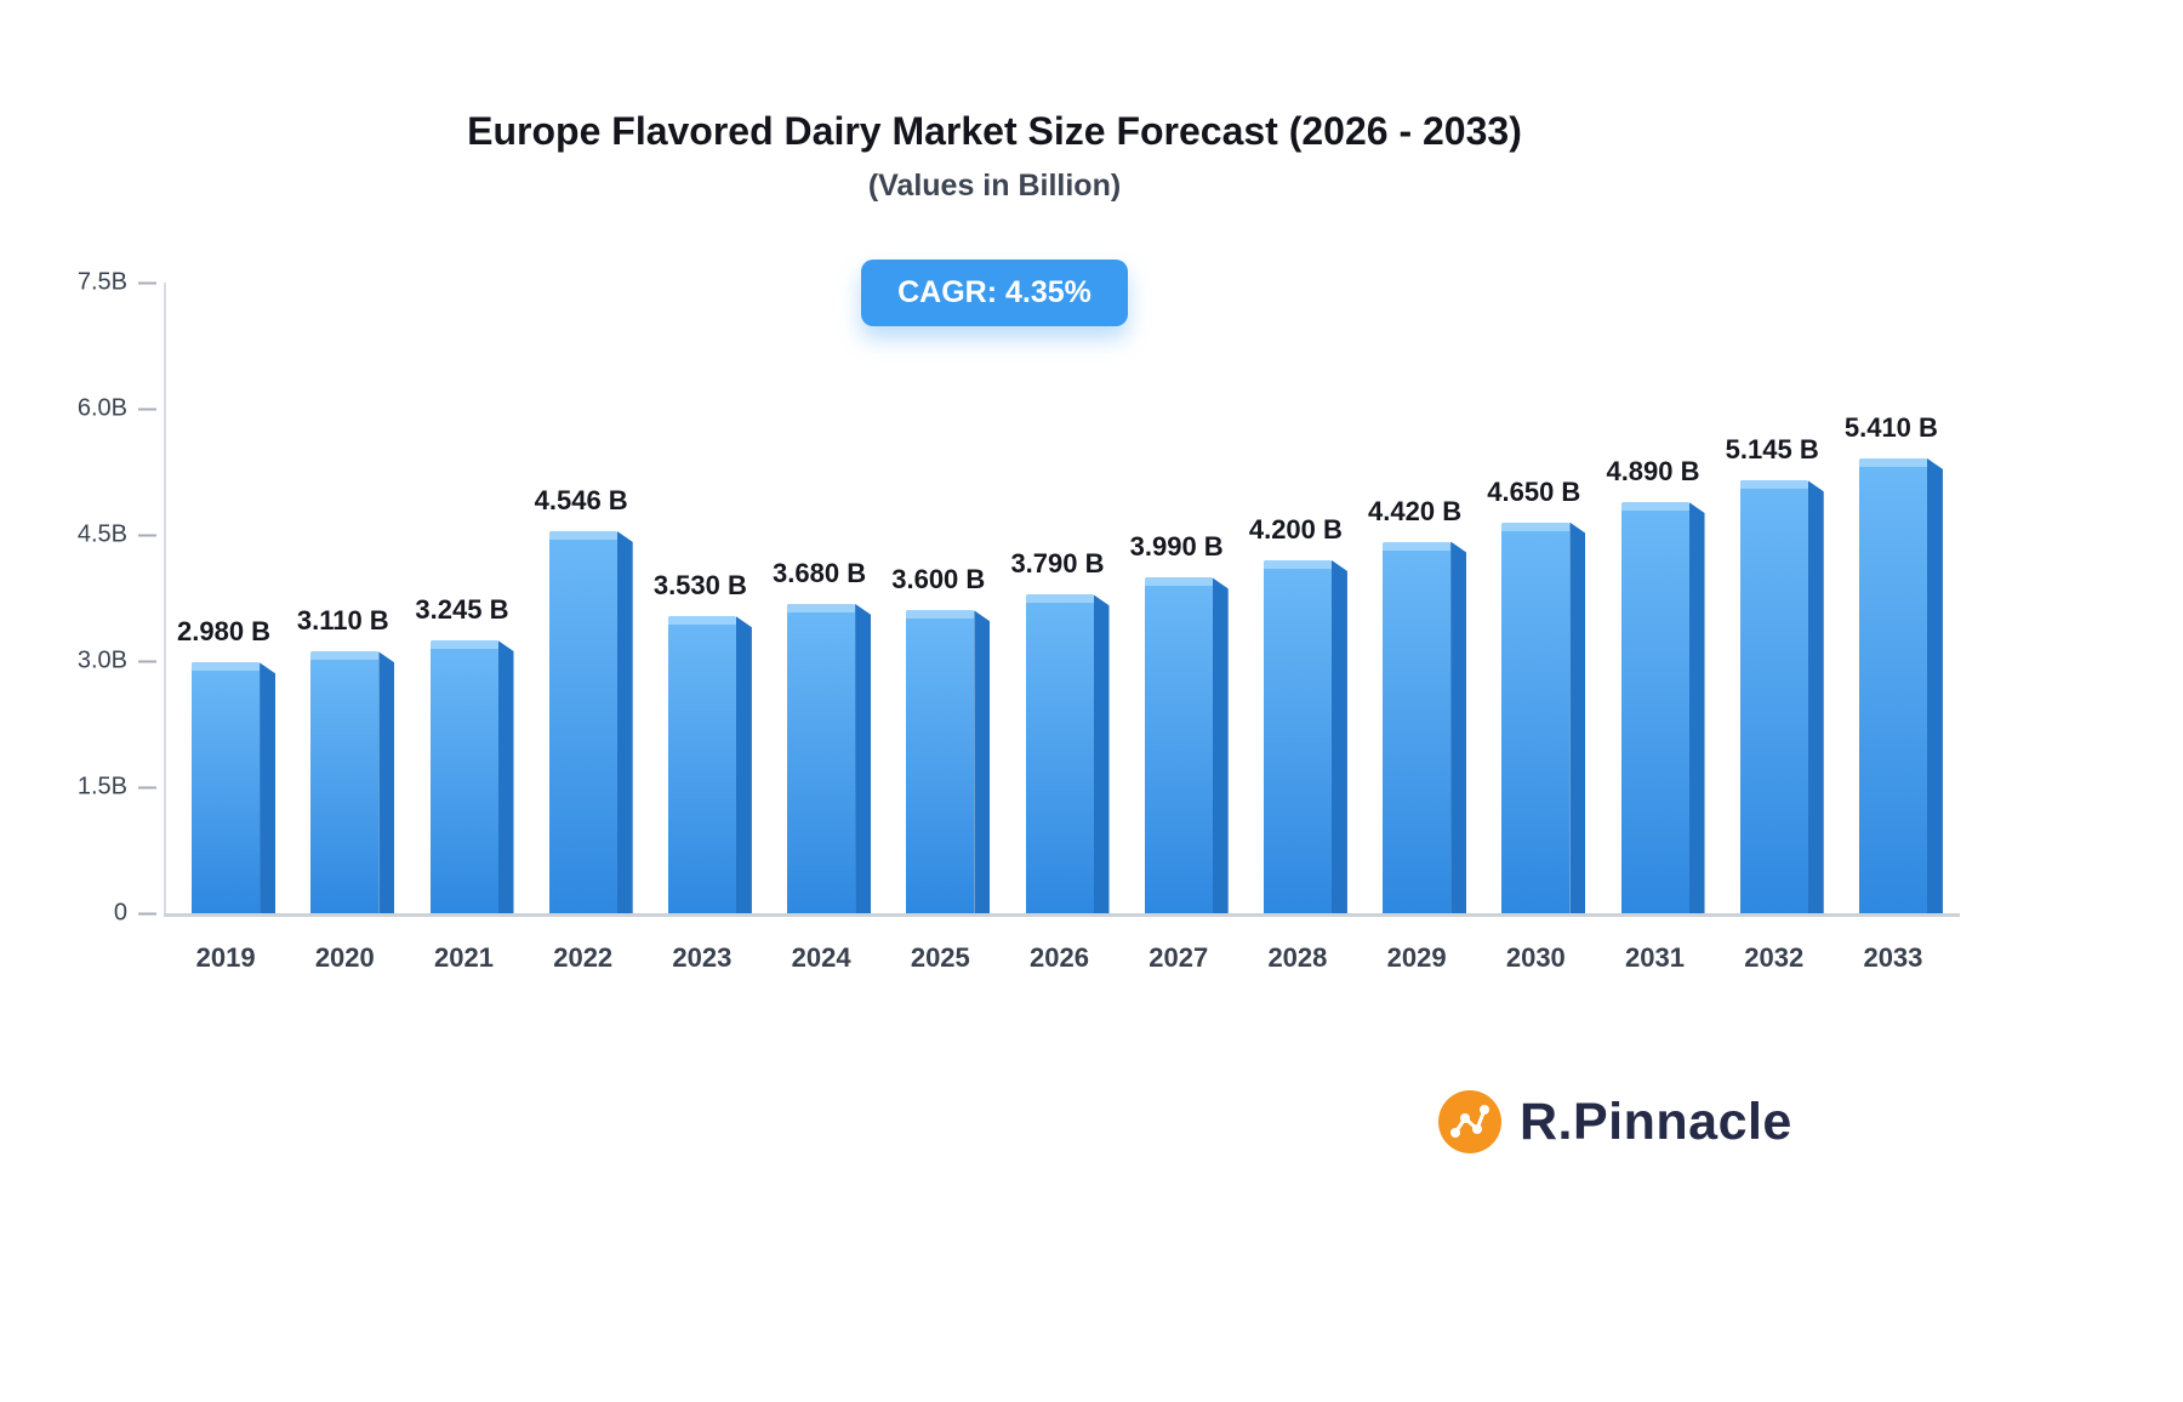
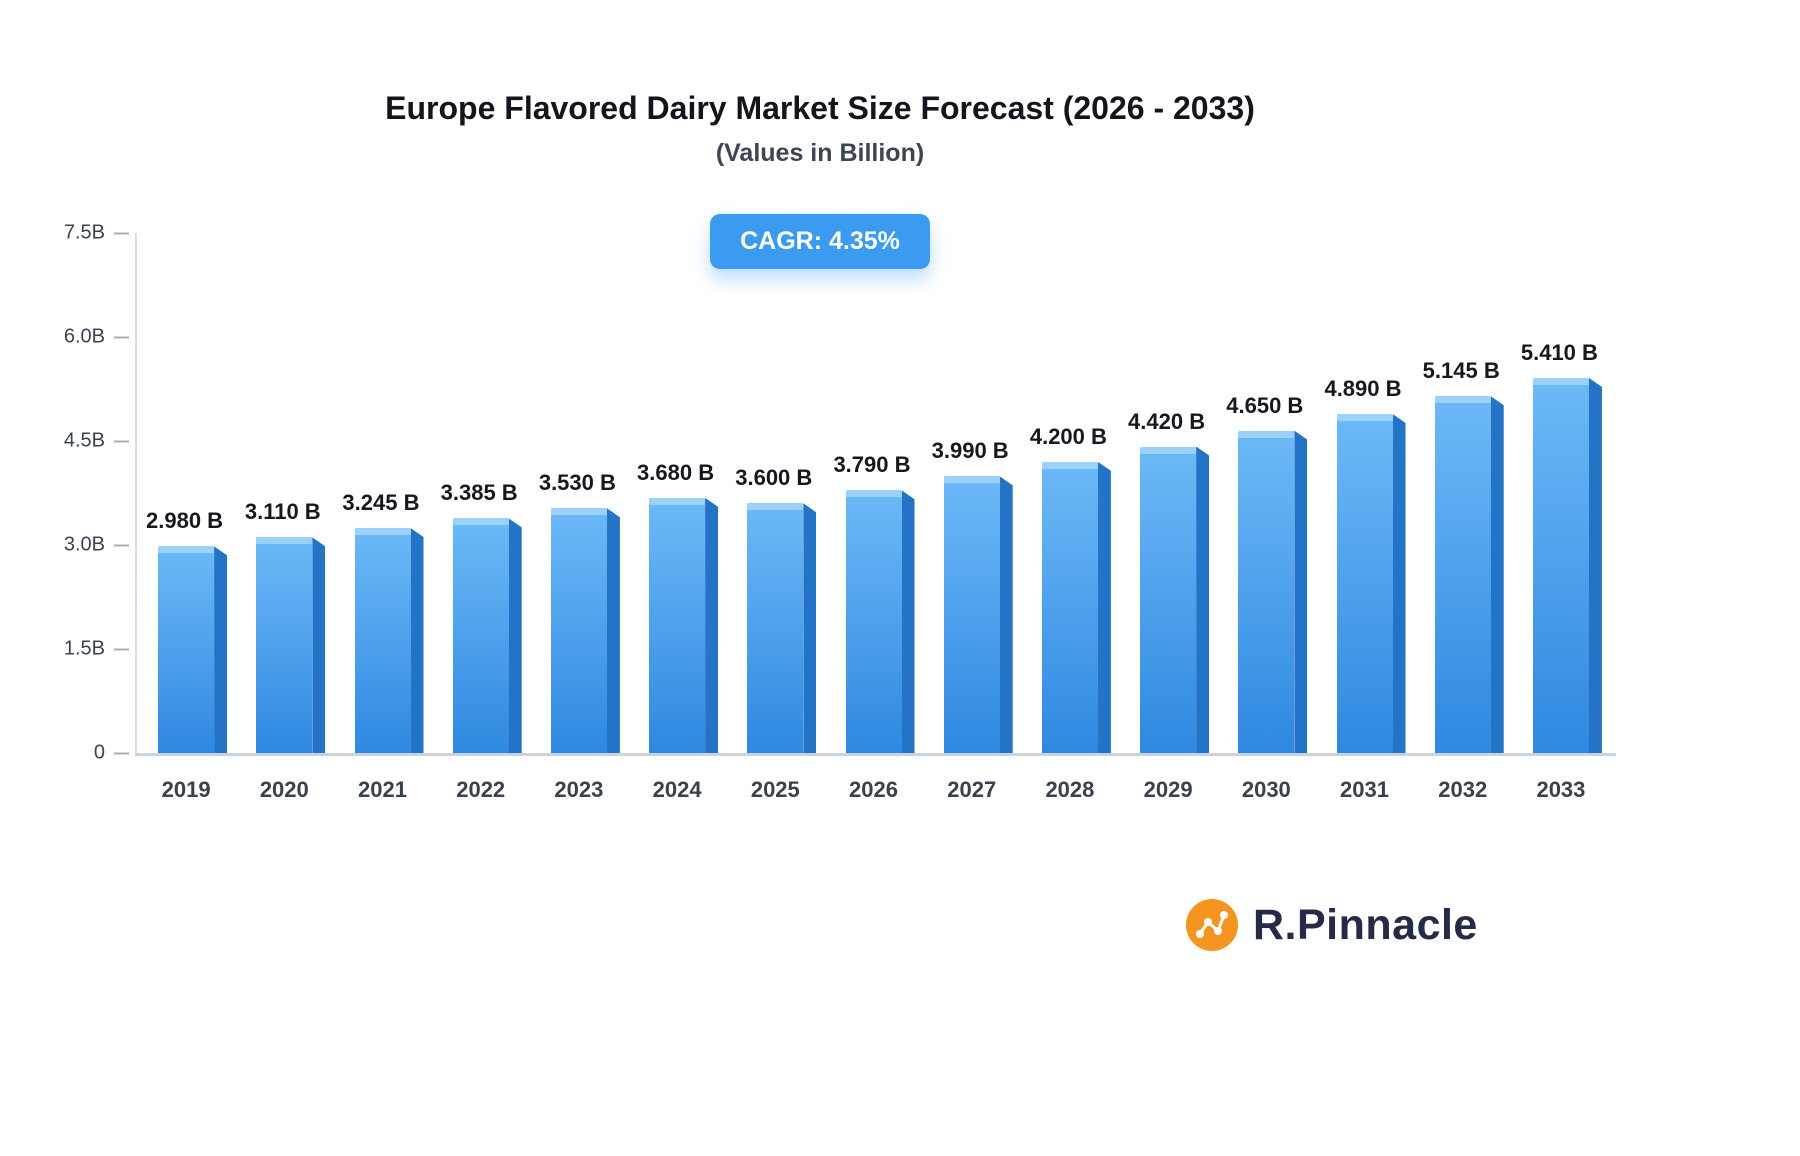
2022: 4.546 -> 3.385
